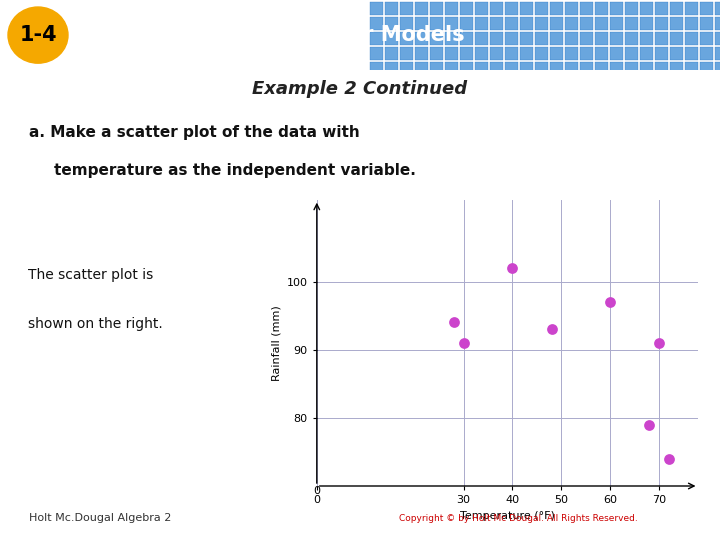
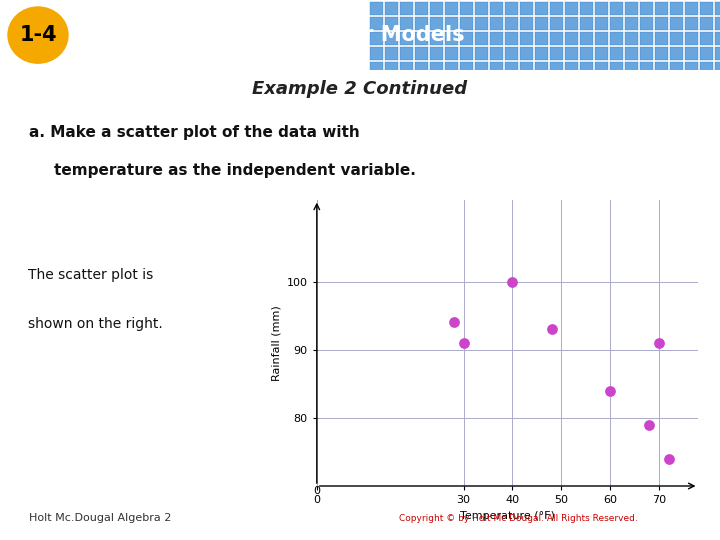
40: 102 -> 100
60: 97 -> 84
